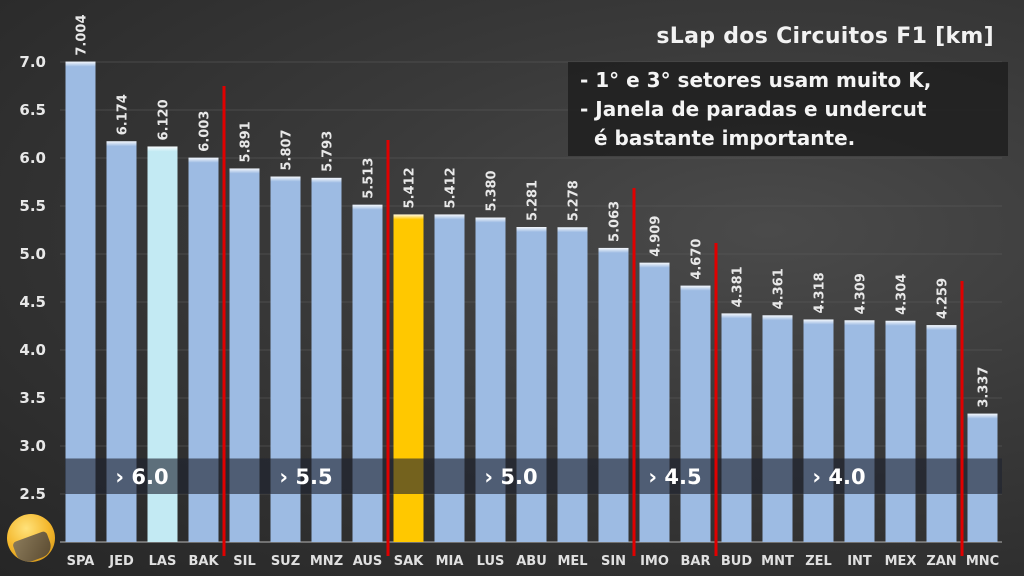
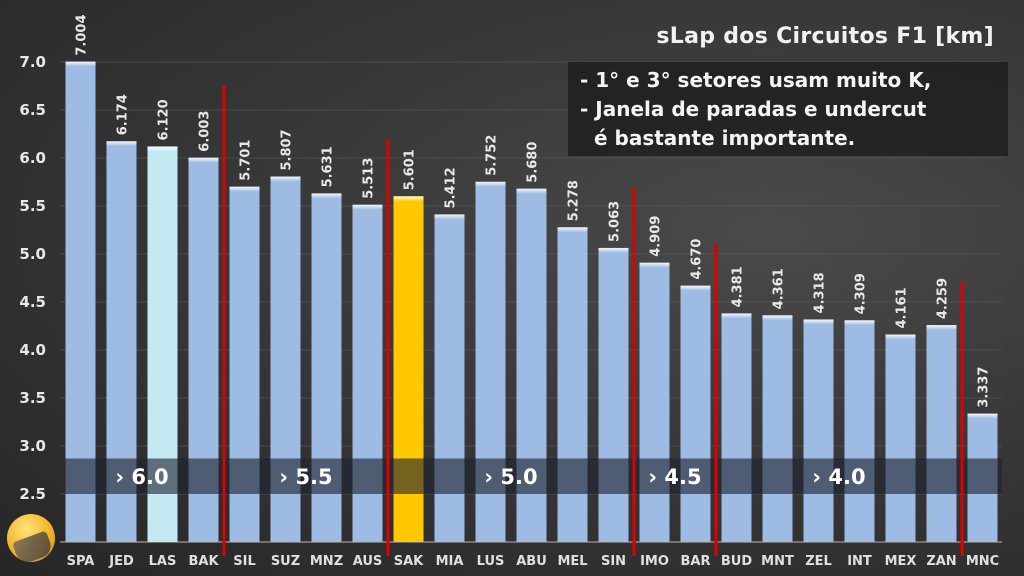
SIL: 5.891 -> 5.701
MNZ: 5.793 -> 5.631
SAK: 5.412 -> 5.601
LUS: 5.380 -> 5.752
ABU: 5.281 -> 5.680
MEX: 4.304 -> 4.161
